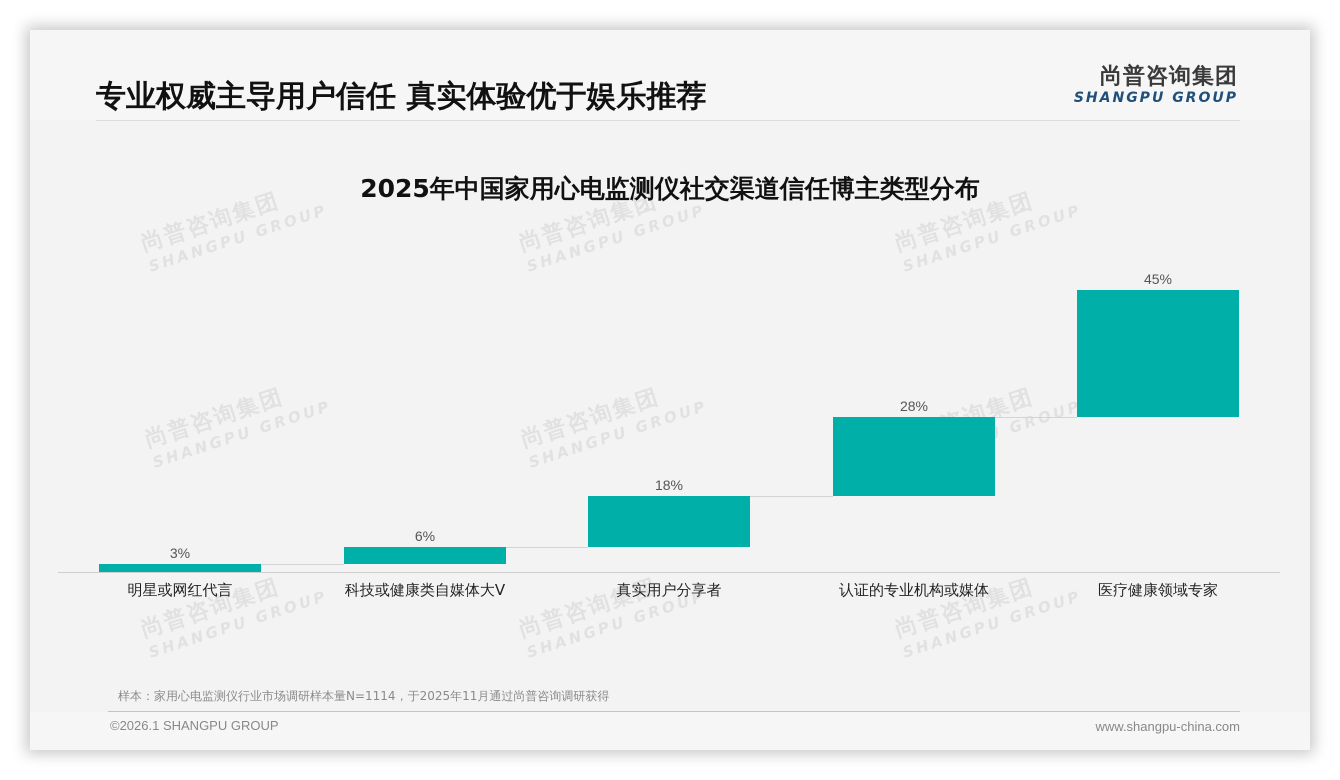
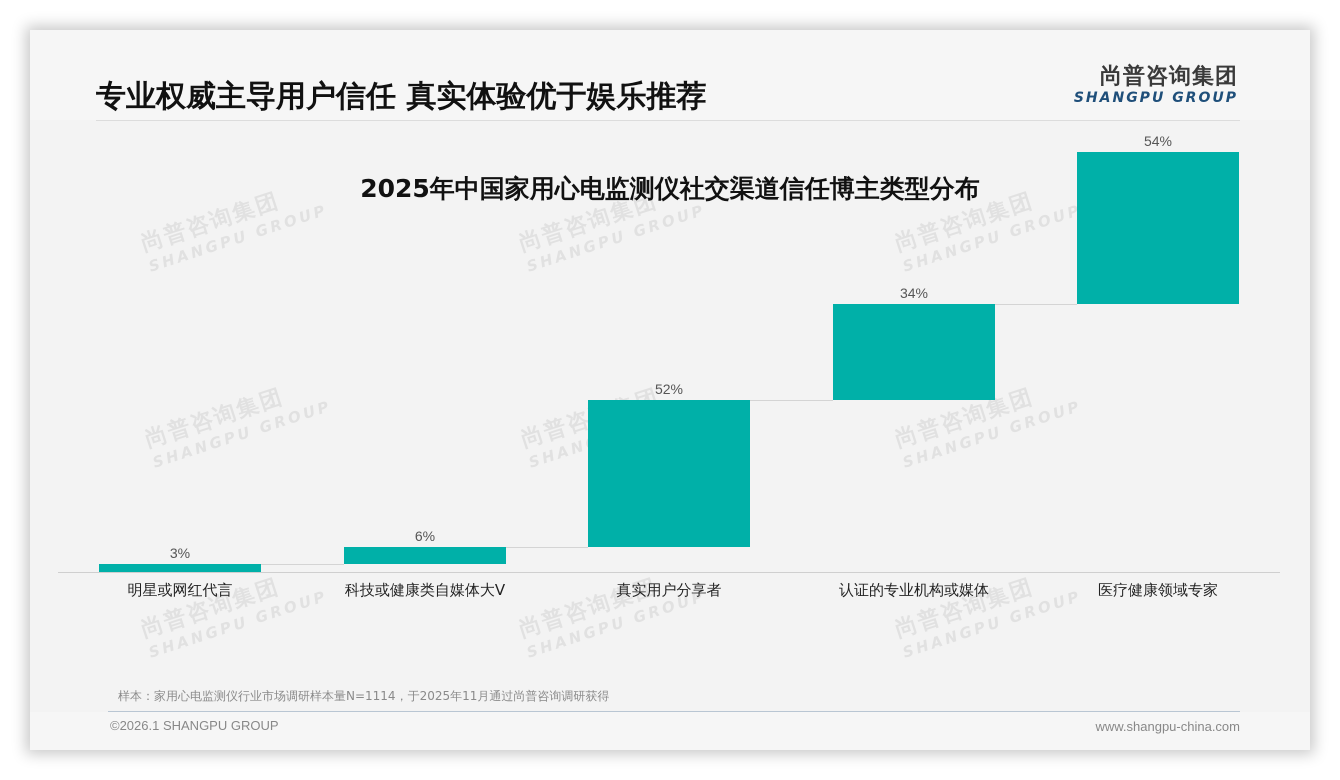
真实用户分享者: 18% -> 52%
认证的专业机构或媒体: 28% -> 34%
医疗健康领域专家: 45% -> 54%
